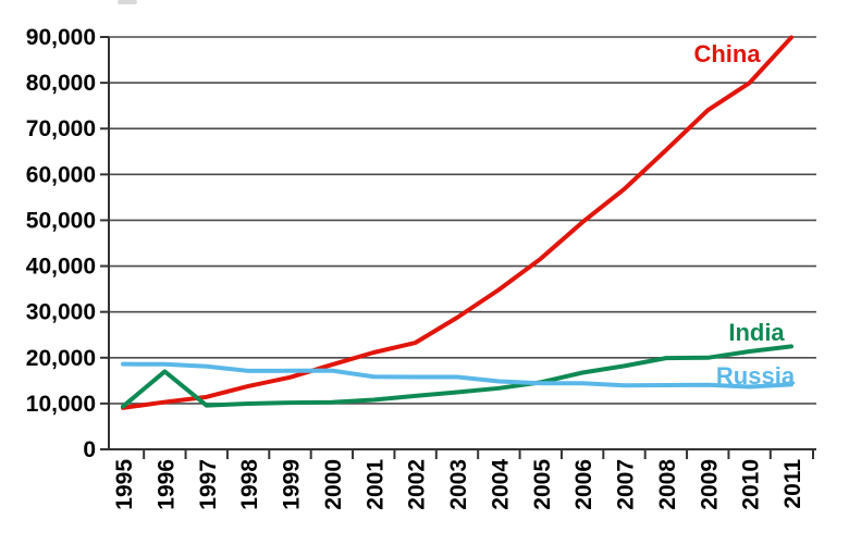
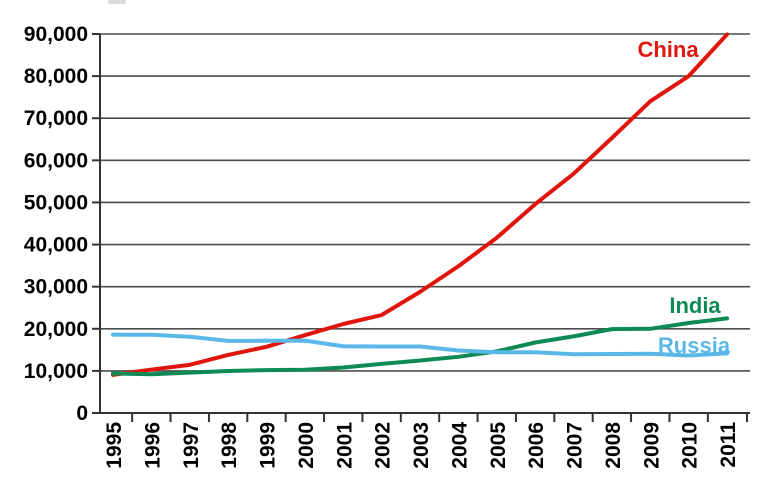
India/1996: 17000 -> 9000
